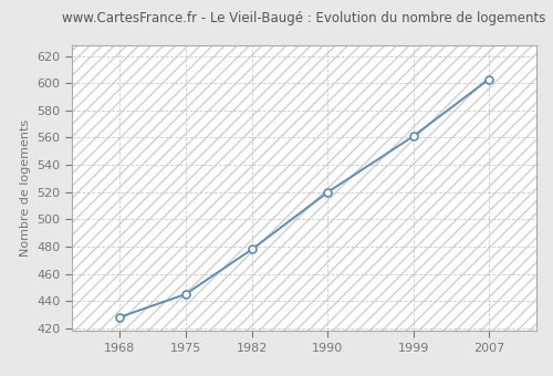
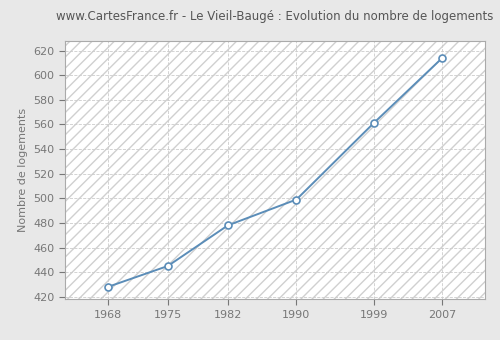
1990: 520 -> 499
2007: 603 -> 614
